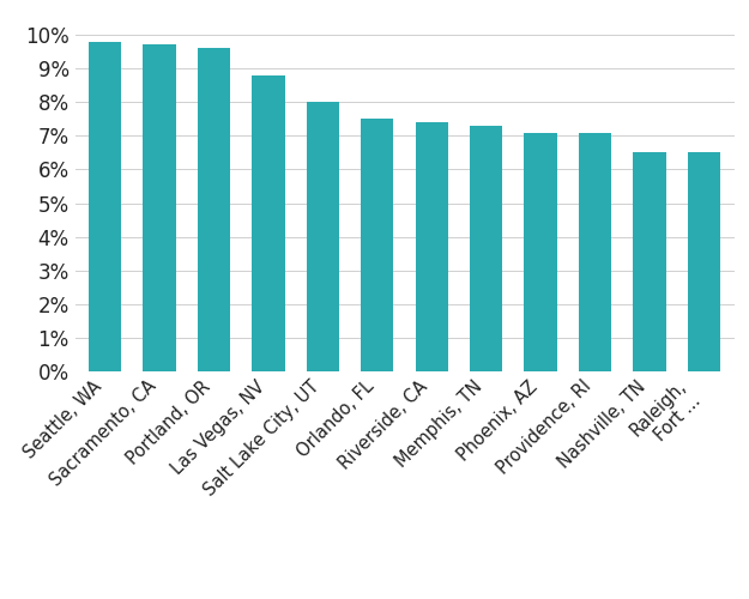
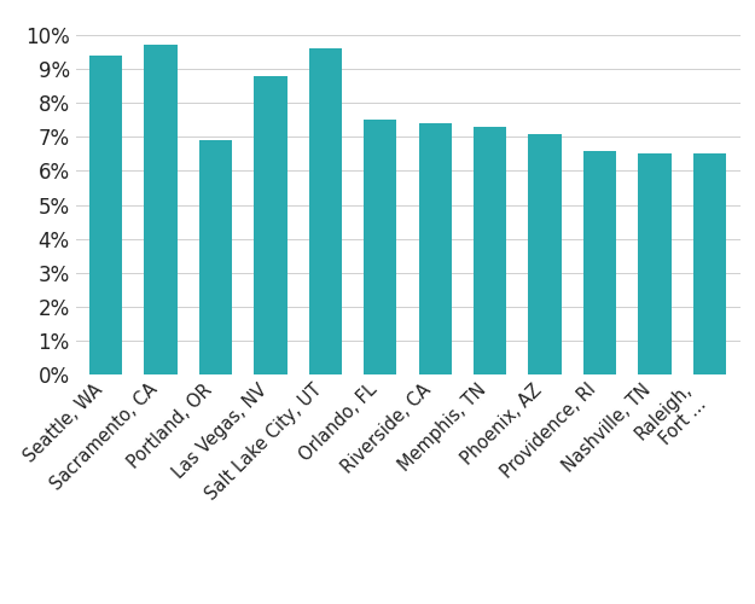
Seattle, WA: 9.8% -> 9.4%
Portland, OR: 9.6% -> 6.9%
Salt Lake City, UT: 8.0% -> 9.6%
Providence, RI: 7.1% -> 6.6%
